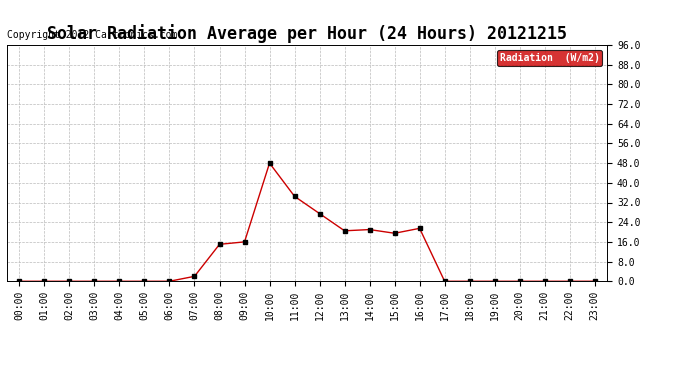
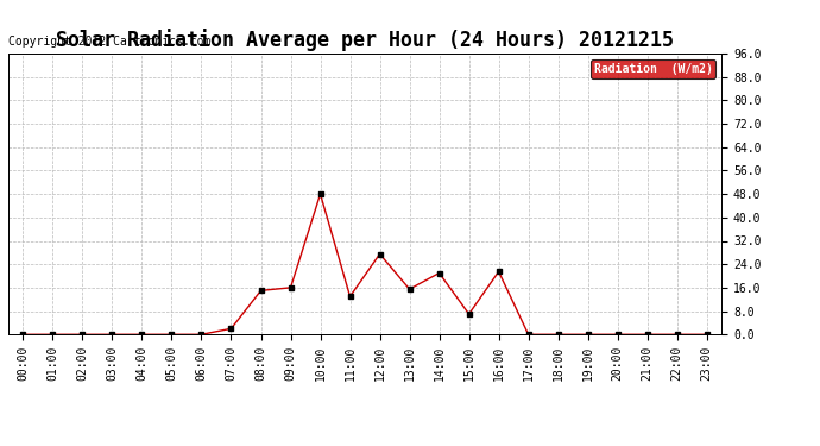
11:00: 34.5 -> 13.0
13:00: 20.5 -> 15.5
15:00: 19.5 -> 7.0
